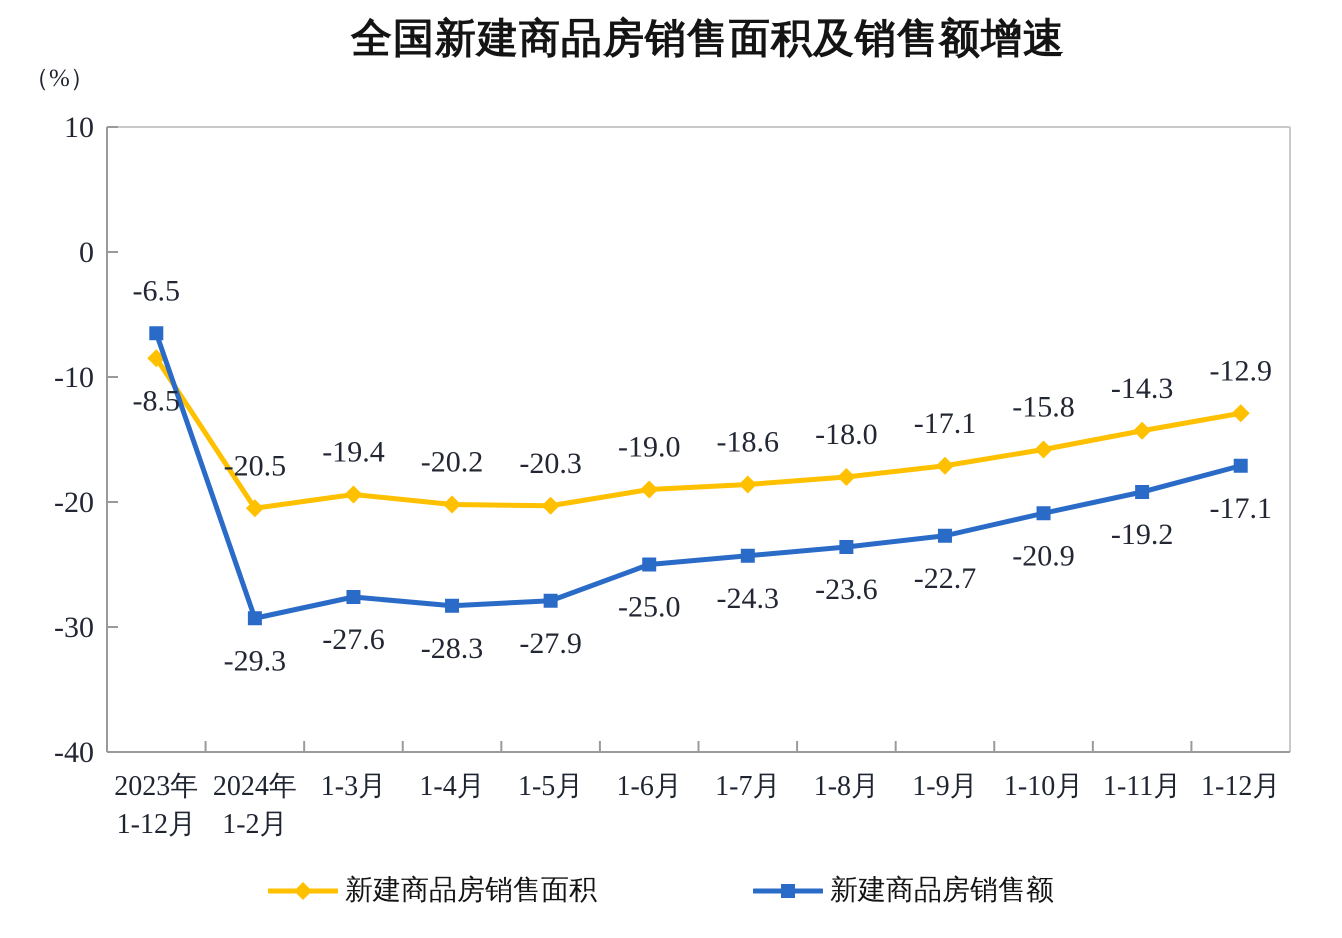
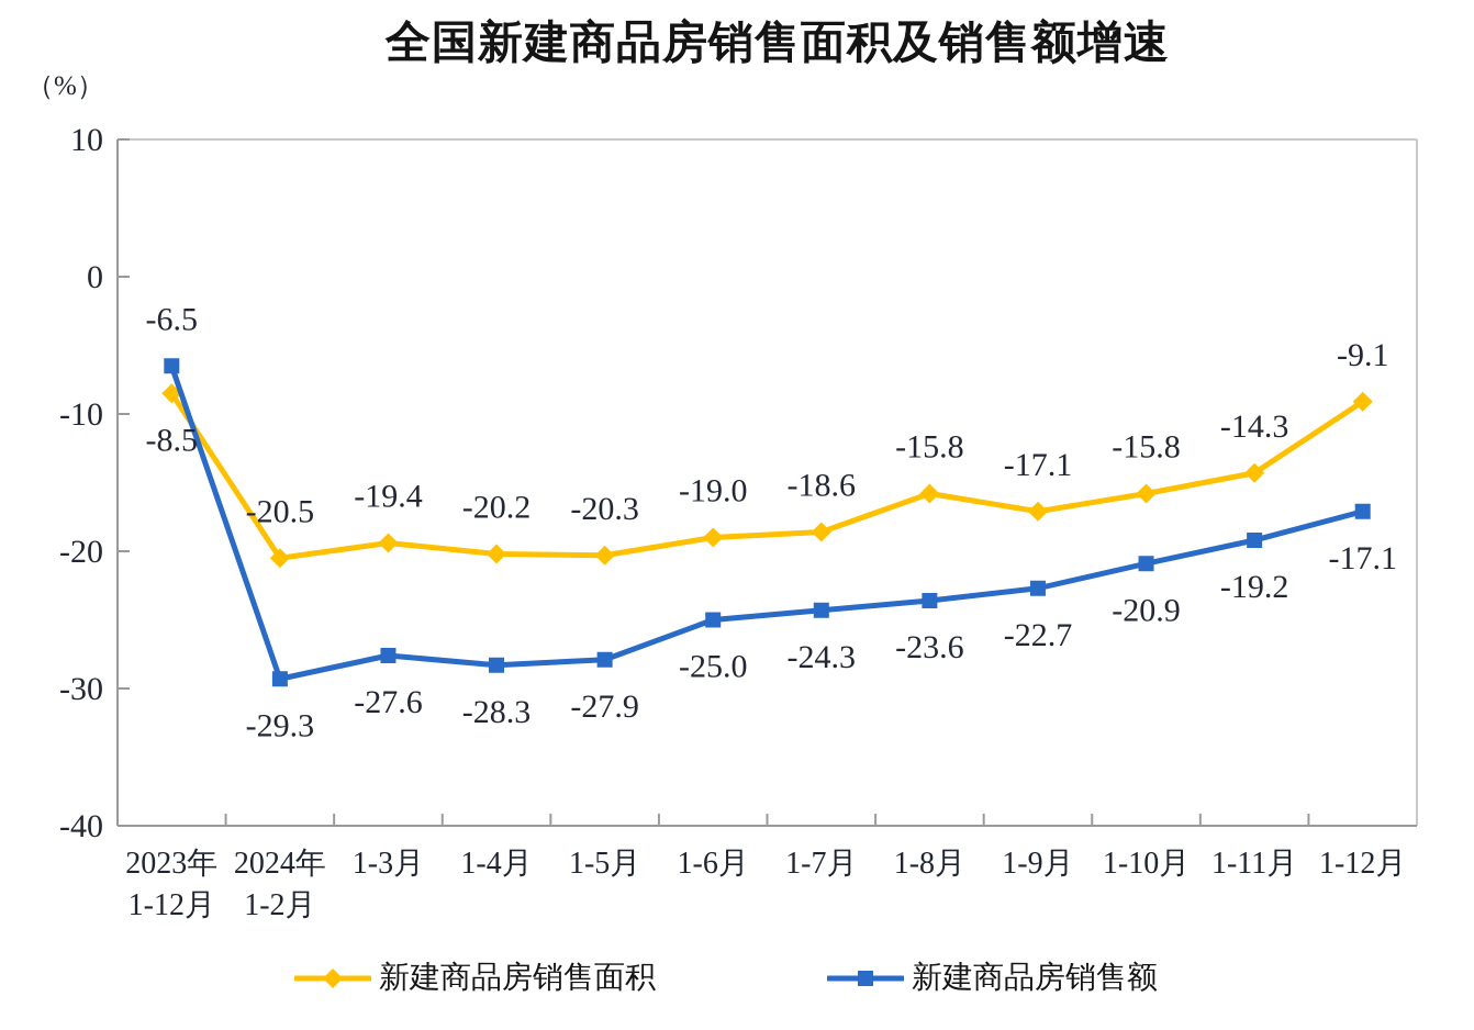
新建商品房销售面积/1-8月: -18.0 -> -15.8
新建商品房销售面积/1-12月: -12.9 -> -9.1
